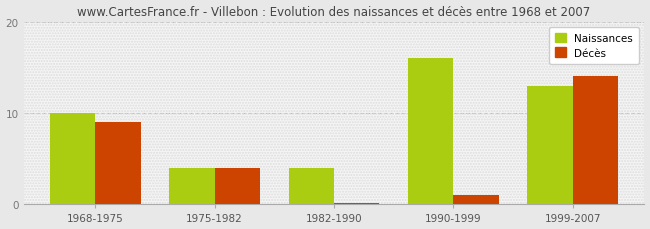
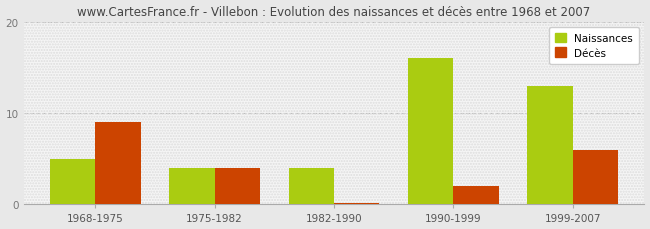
Naissances/1968-1975: 10 -> 5
Décès/1990-1999: 1.0 -> 2.0
Décès/1999-2007: 14.0 -> 6.0
